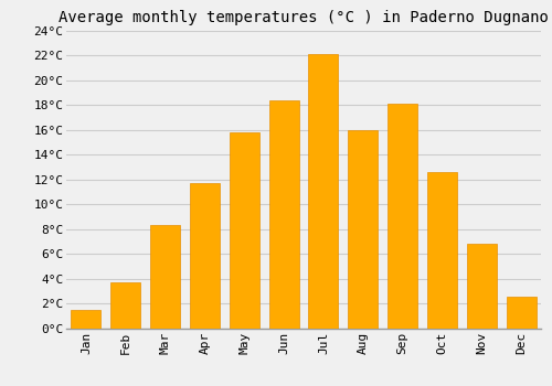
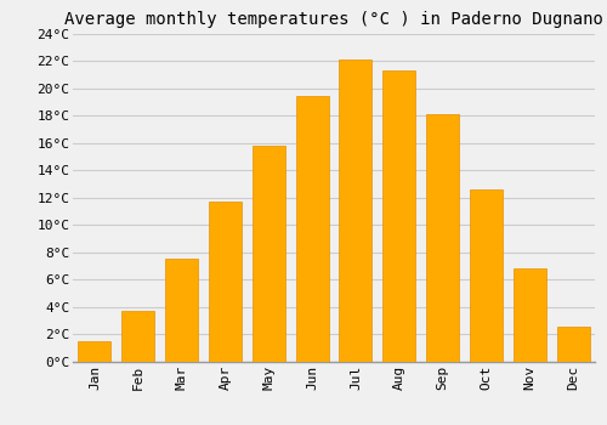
Mar: 8.3°C -> 7.5°C
Jun: 18.4°C -> 19.5°C
Aug: 16.0°C -> 21.3°C
